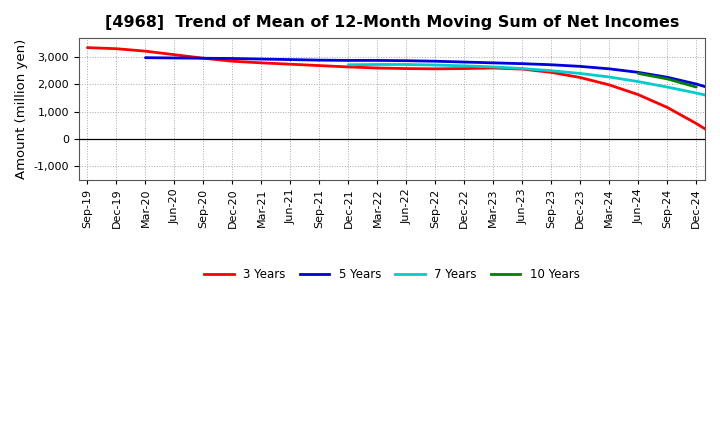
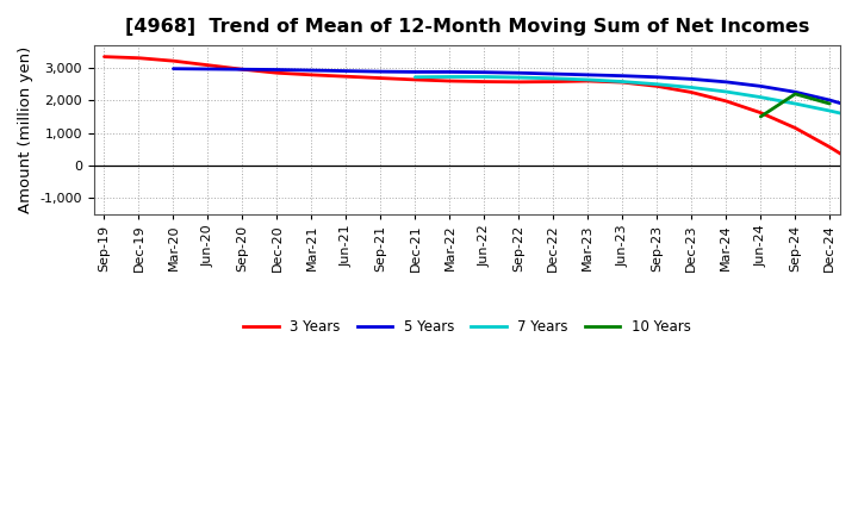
10 Years/Jun-24: 2,400 -> 1,500
